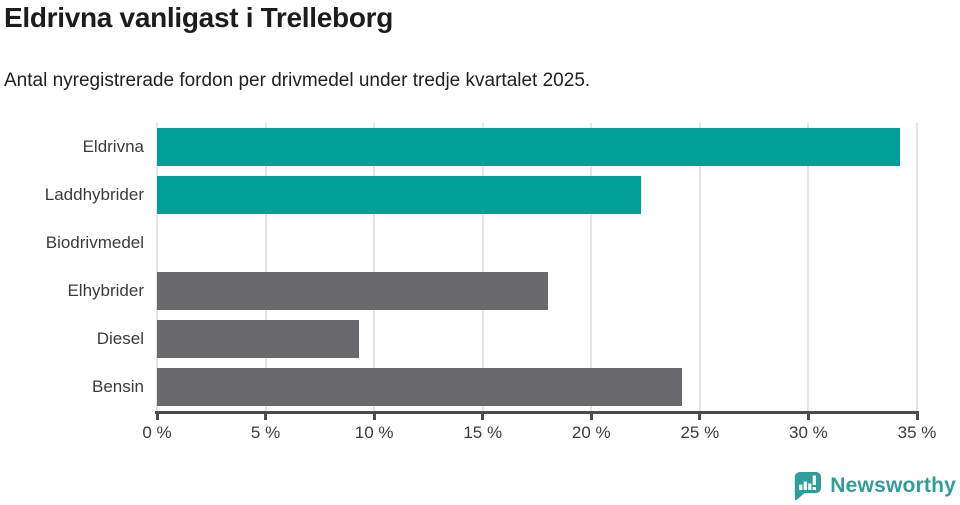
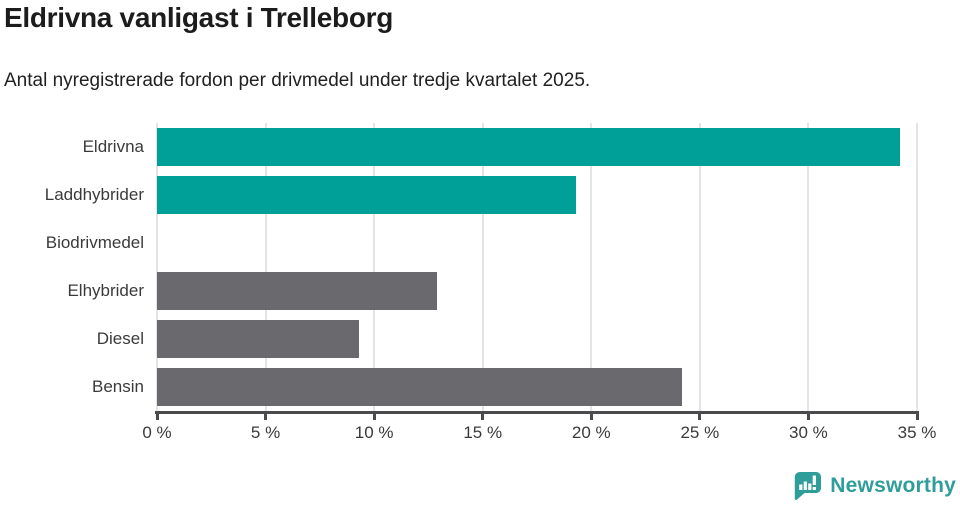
Laddhybrider: 22.3% -> 19.3%
Elhybrider: 18.0% -> 12.9%
